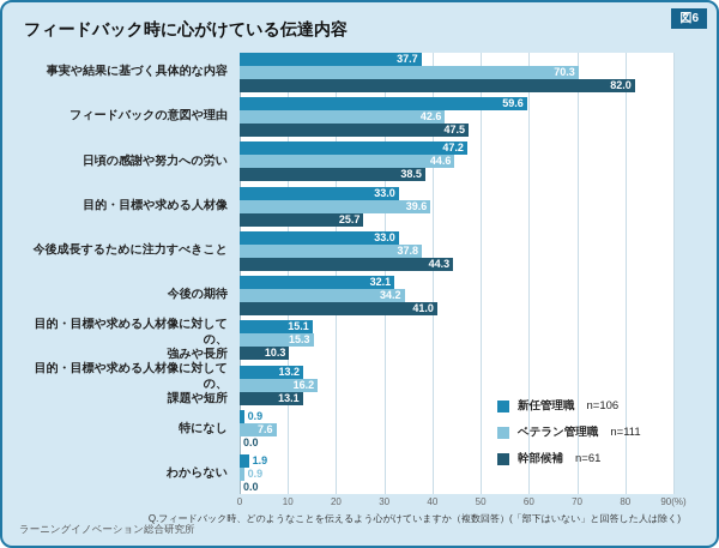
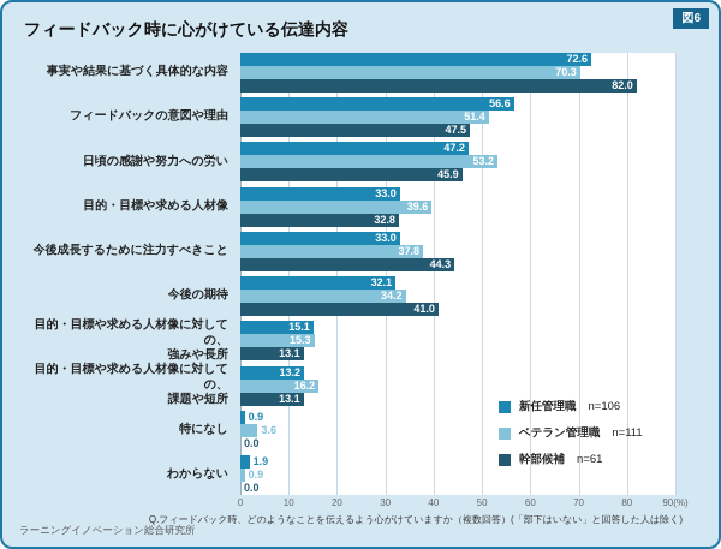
新任管理職/事実や結果に基づく具体的な内容: 37.7 -> 72.6
新任管理職/フィードバックの意図や理由: 59.6 -> 56.6
ベテラン管理職/フィードバックの意図や理由: 42.6 -> 51.4
ベテラン管理職/日頃の感謝や努力への労い: 44.6 -> 53.2
幹部候補/日頃の感謝や努力への労い: 38.5 -> 45.9
幹部候補/目的・目標や求める人材像: 25.7 -> 32.8
幹部候補/目的・目標や求める人材像に対しての、 強みや長所: 10.3 -> 13.1
ベテラン管理職/特になし: 7.6 -> 3.6
